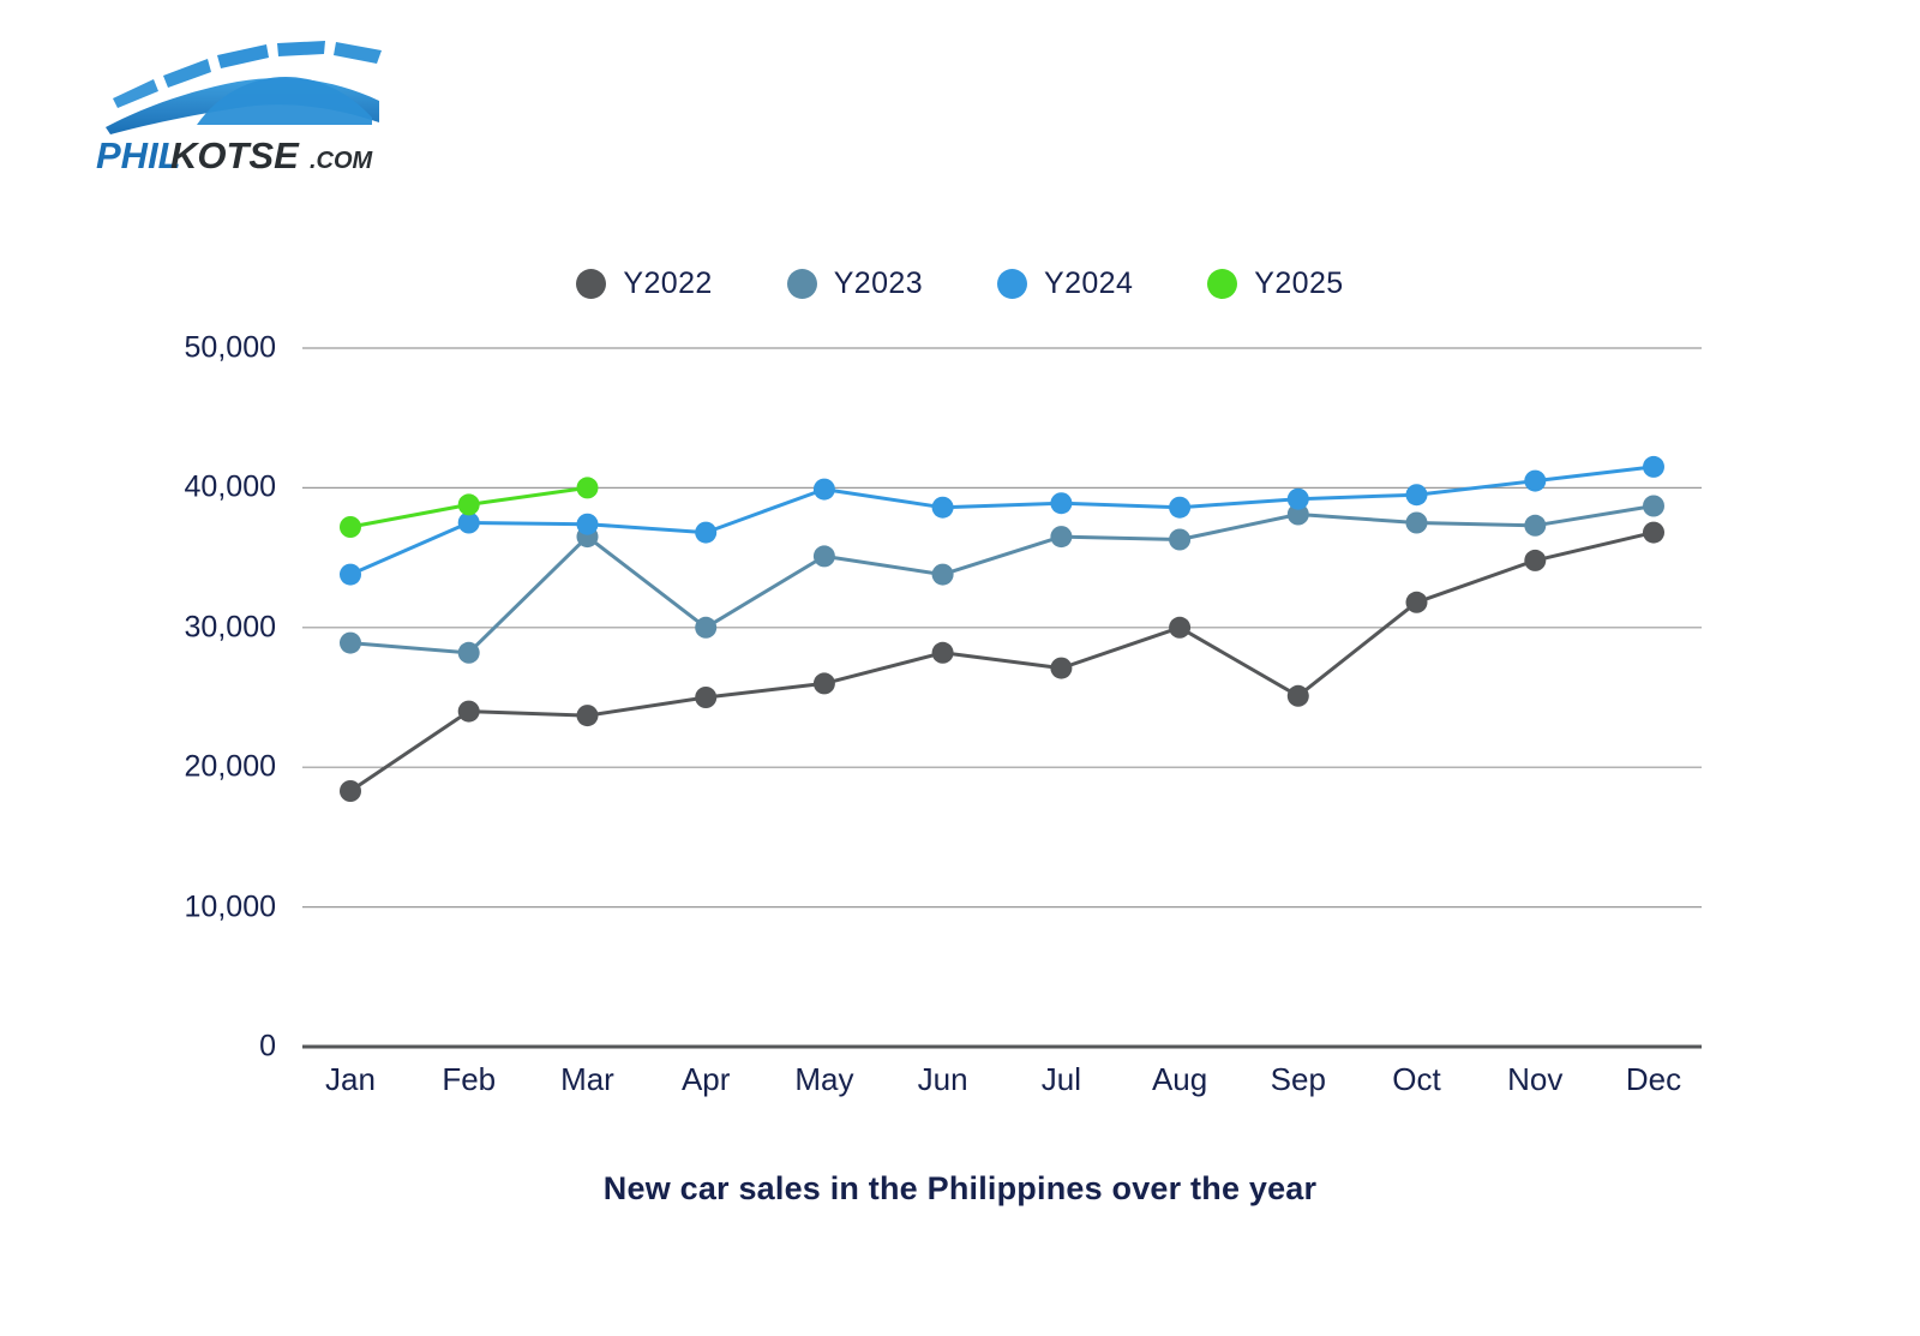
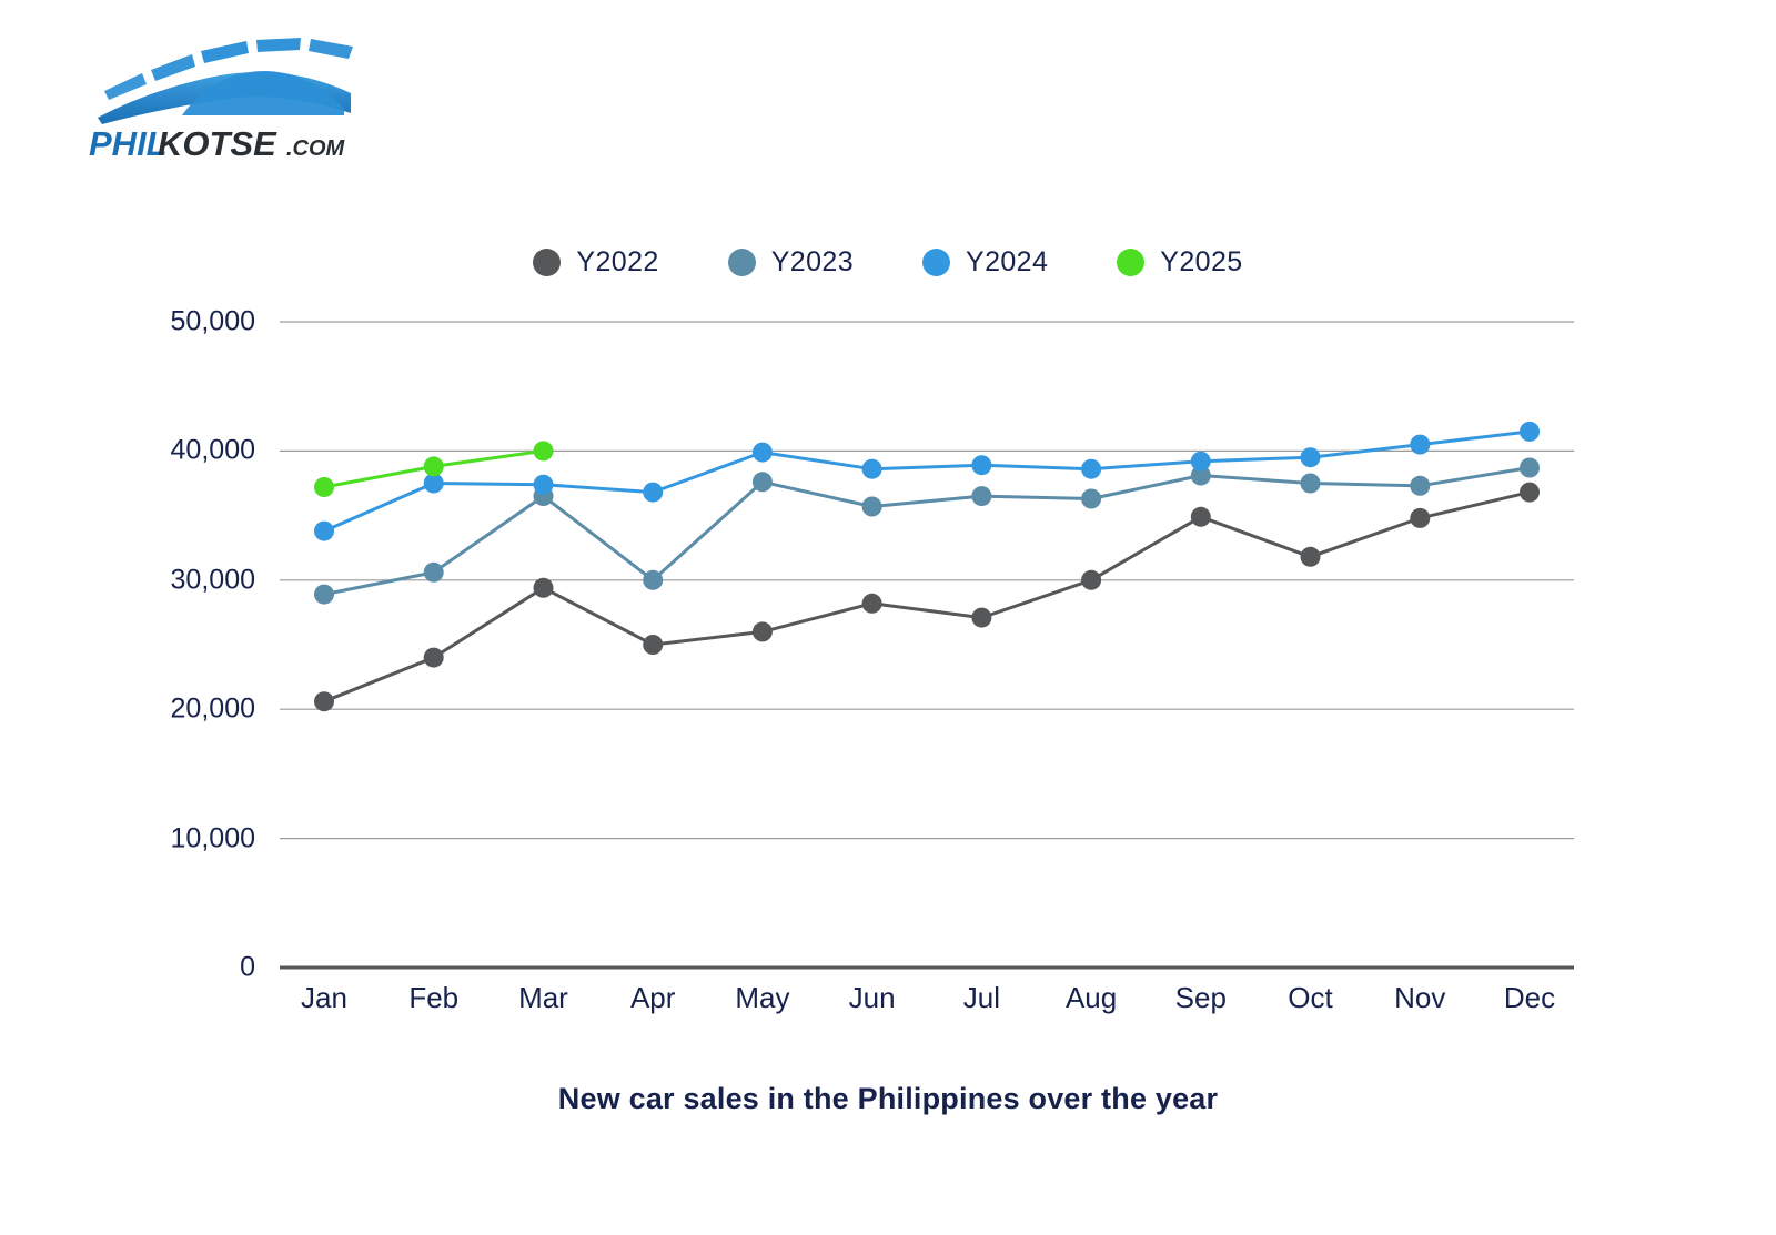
Y2022/Jan: 18300 -> 20600
Y2023/Feb: 28200 -> 30600
Y2022/Mar: 23700 -> 29400
Y2023/May: 35100 -> 37600
Y2023/Jun: 33800 -> 35700
Y2022/Sep: 25100 -> 34900
